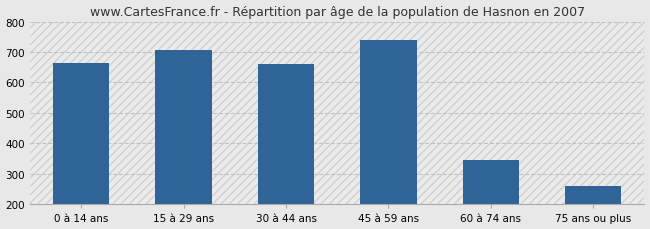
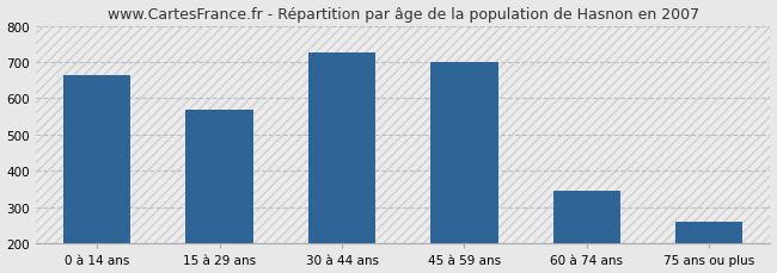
15 à 29 ans: 705 -> 570
30 à 44 ans: 660 -> 725
45 à 59 ans: 740 -> 700
